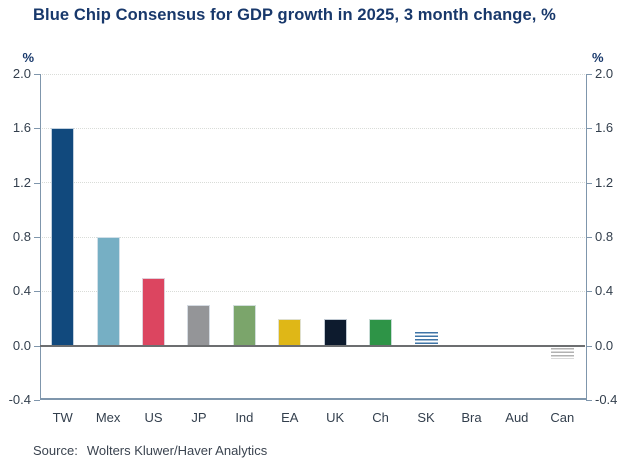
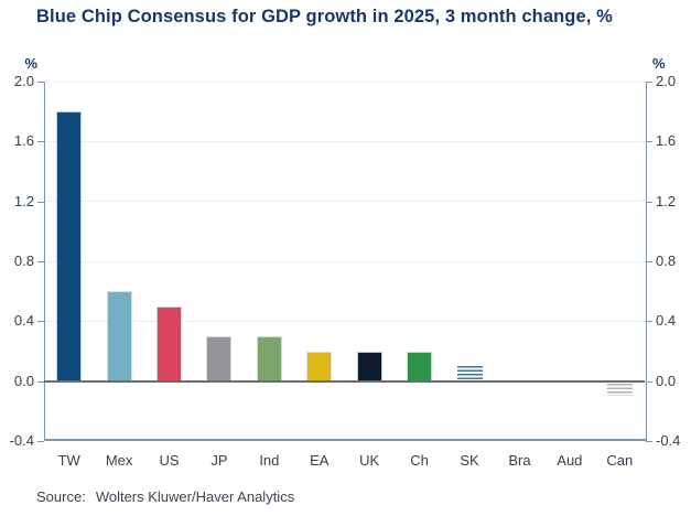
TW: 1.6 -> 1.8
Mex: 0.8 -> 0.6
